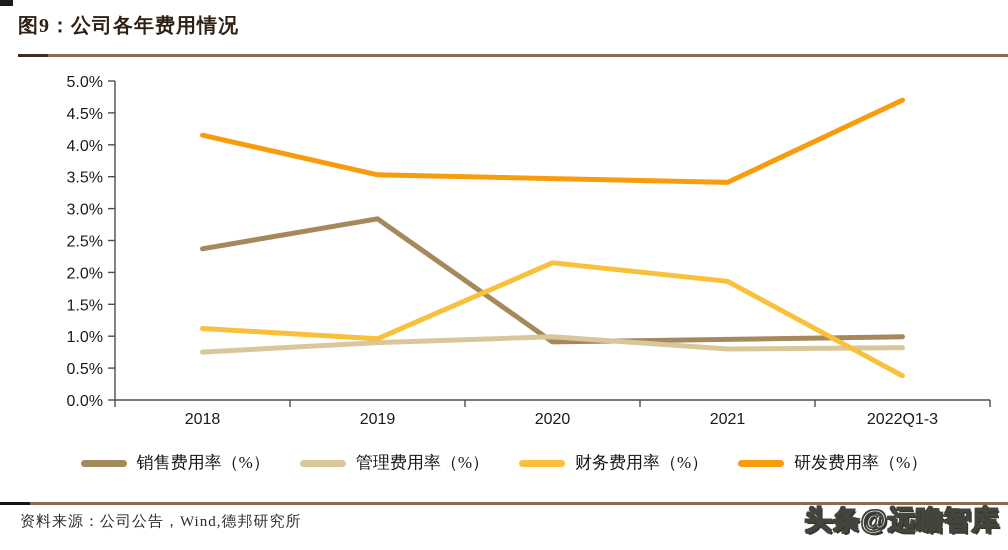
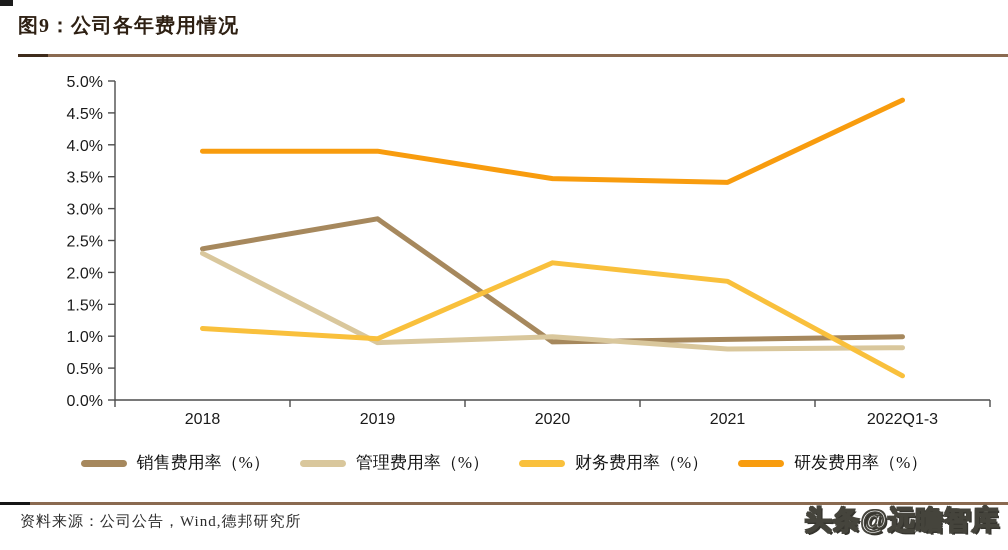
管理费用率（%）/2018: 0.8% -> 2.3%
研发费用率（%）/2018: 4.2% -> 3.9%
研发费用率（%）/2019: 3.5% -> 3.9%
